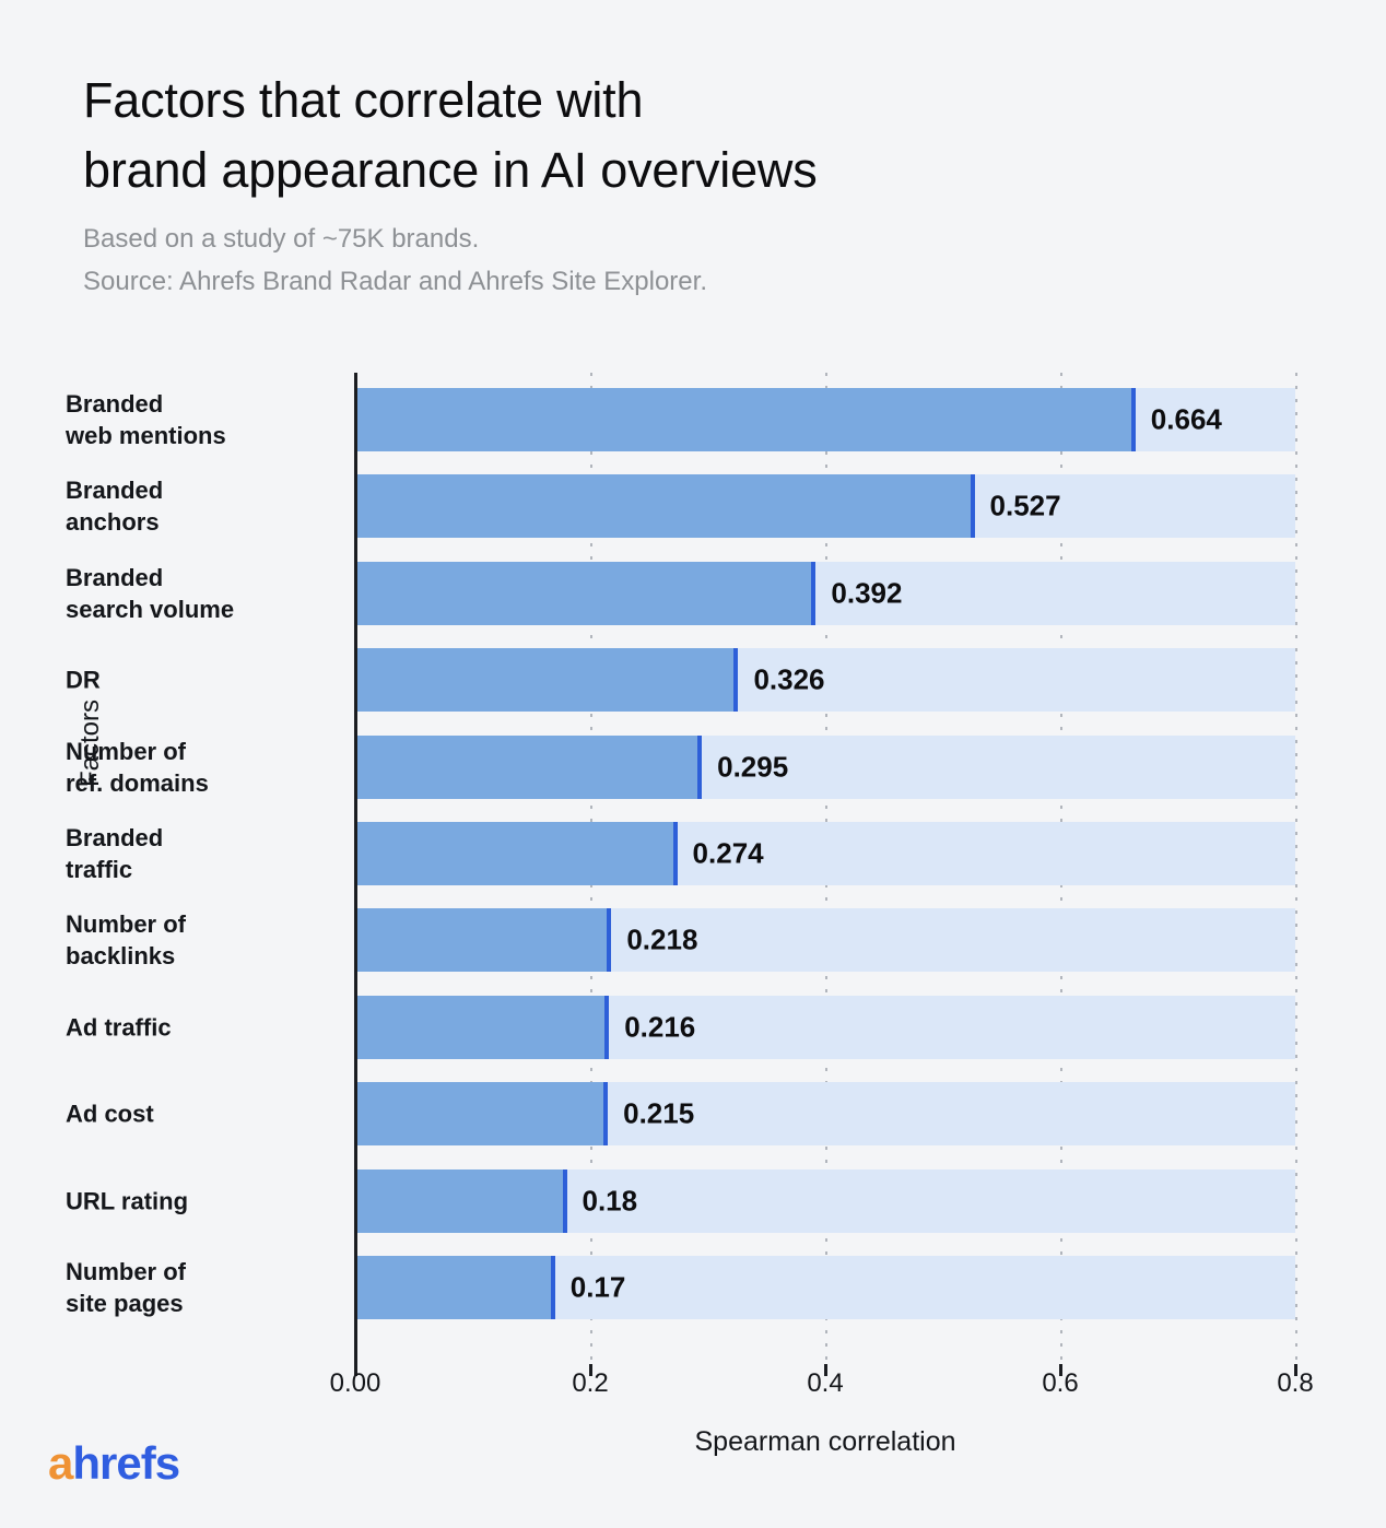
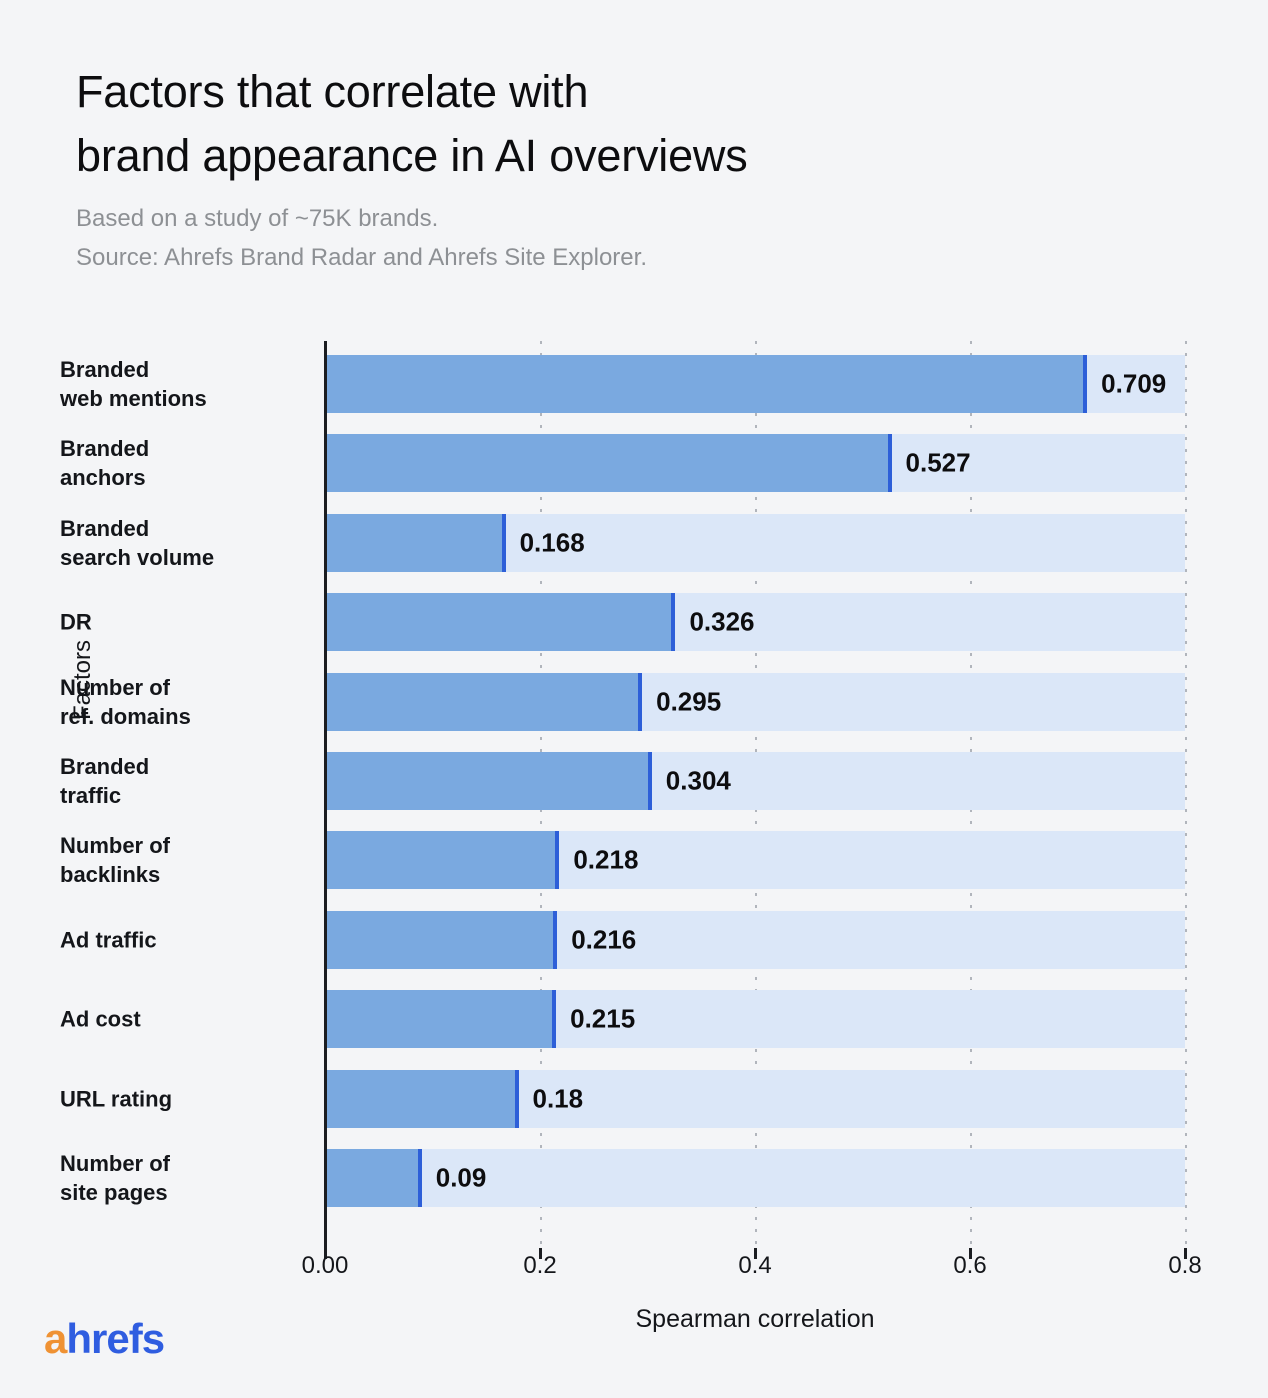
Branded web mentions: 0.664 -> 0.709
Branded search volume: 0.392 -> 0.168
Branded traffic: 0.274 -> 0.304
Number of site pages: 0.17 -> 0.09
